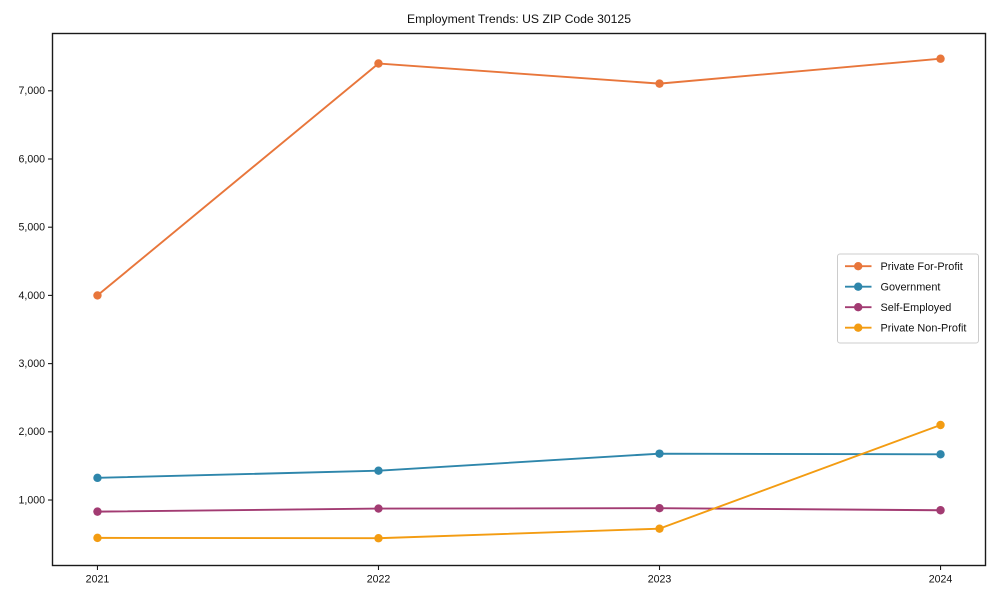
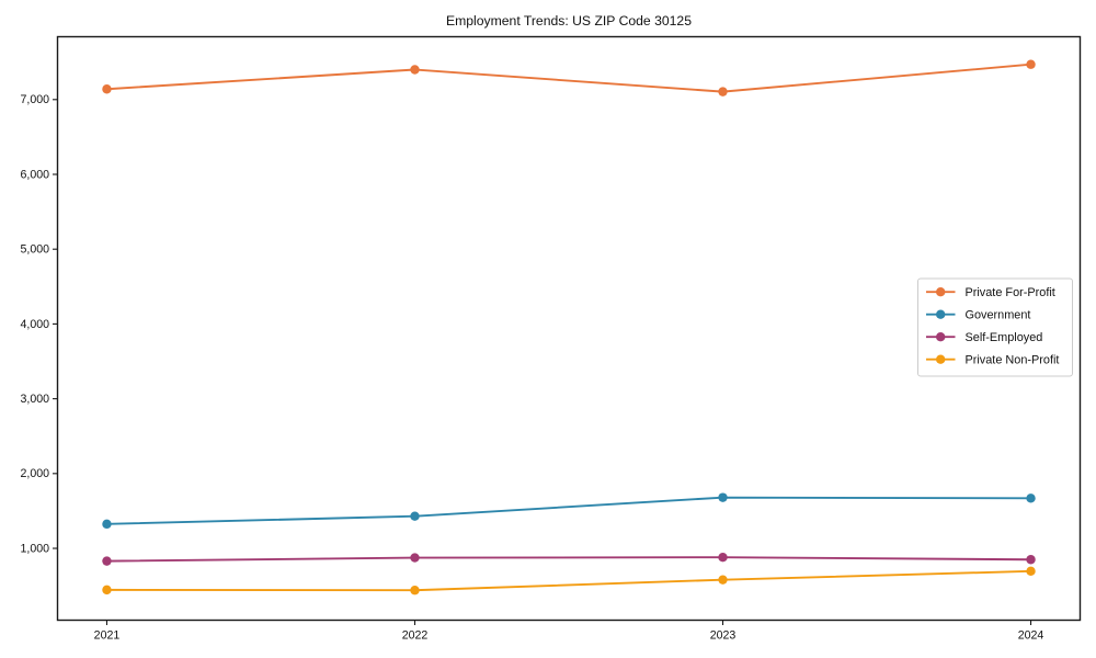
Private For-Profit/2021: 4000 -> 7100
Private Non-Profit/2024: 2100 -> 700
